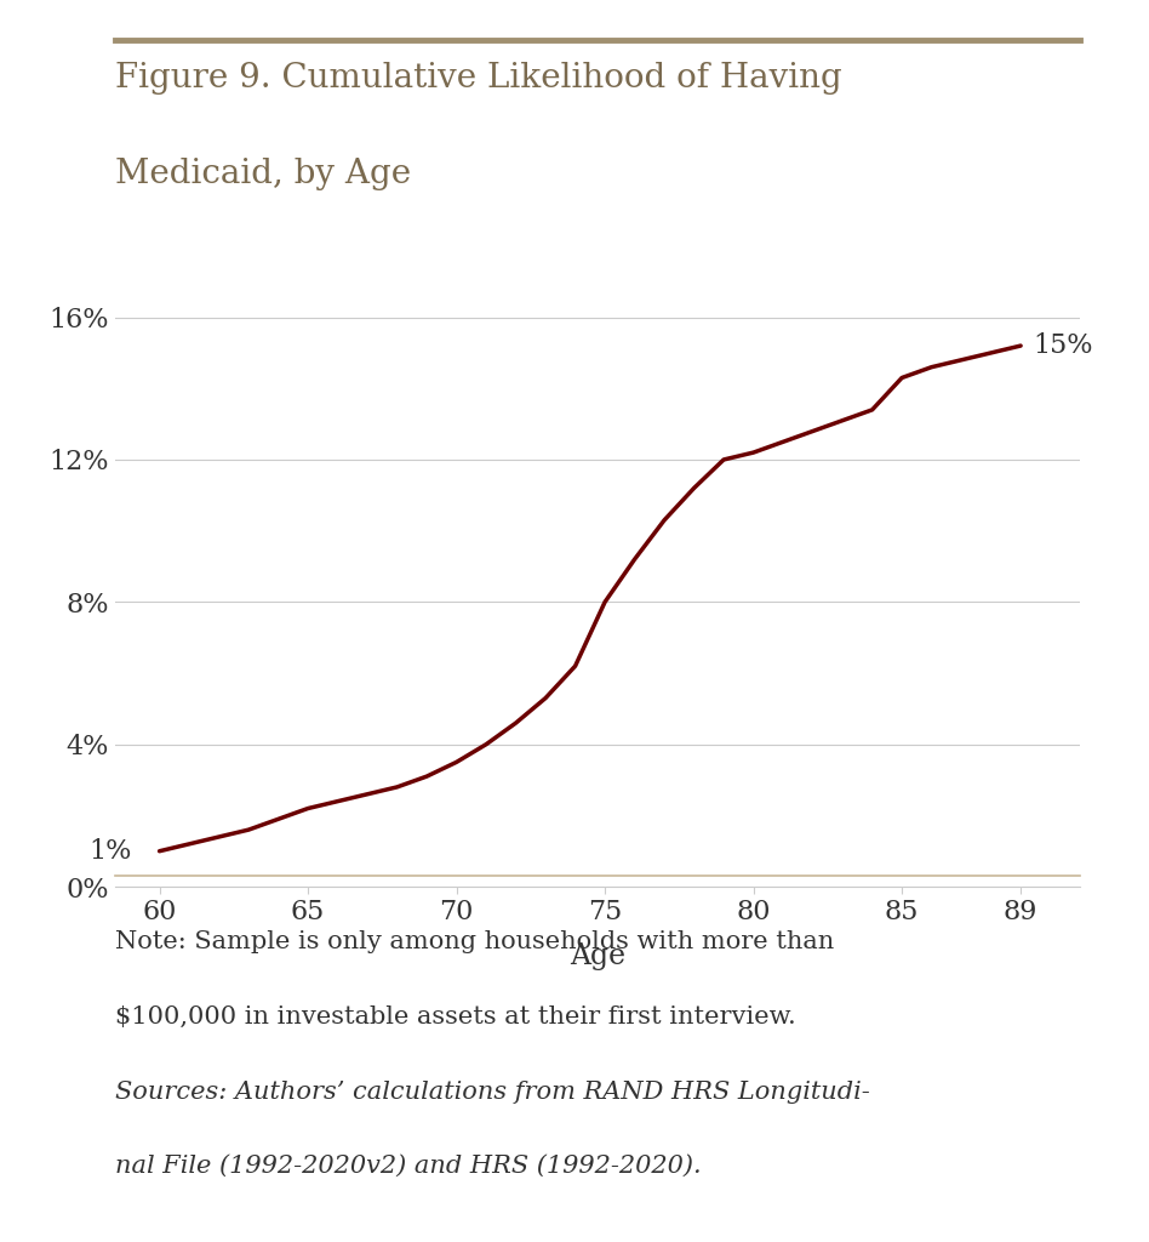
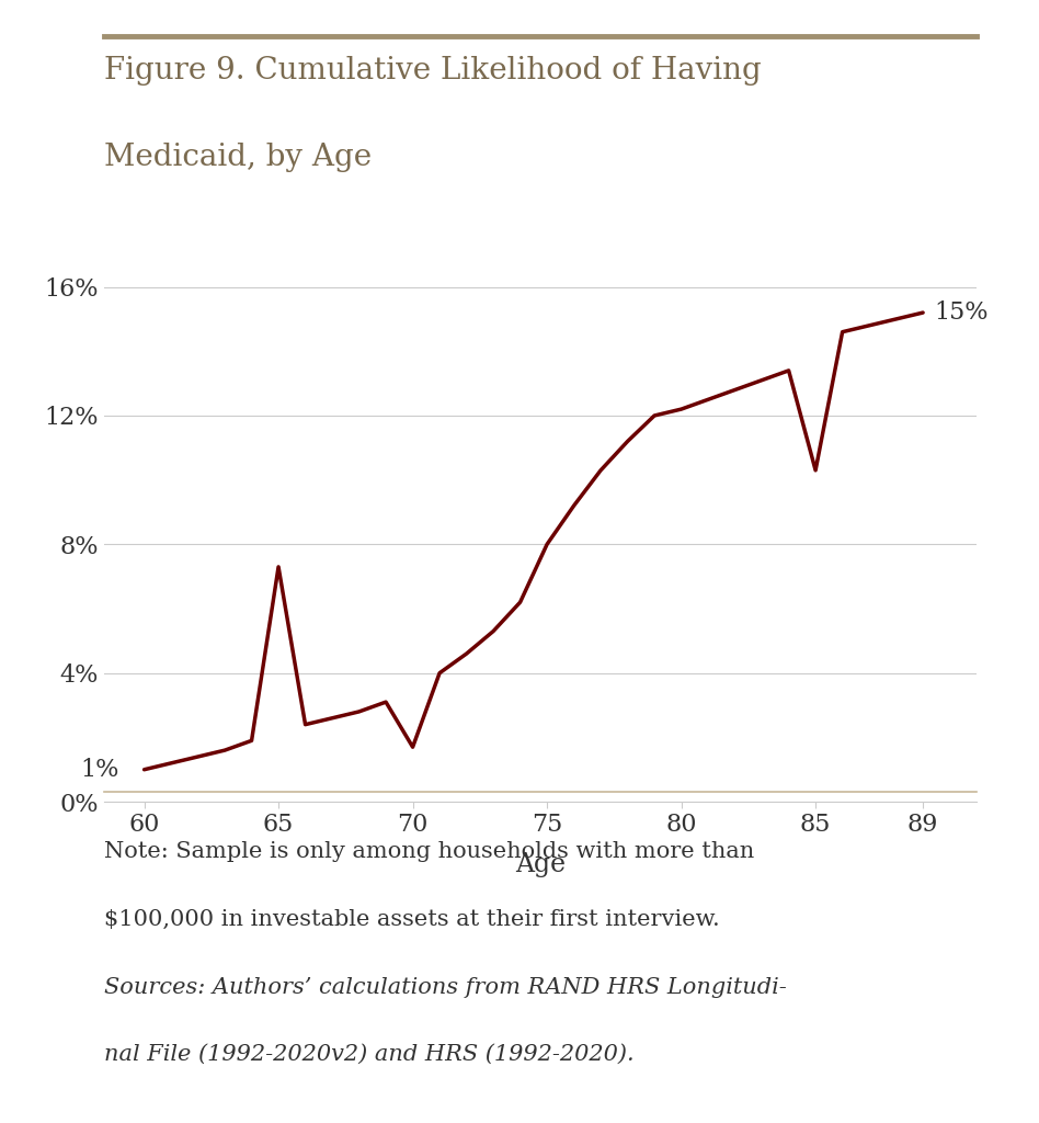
65: 2.2% -> 7.3%
70: 3.5% -> 1.7%
85: 14.3% -> 10.3%
